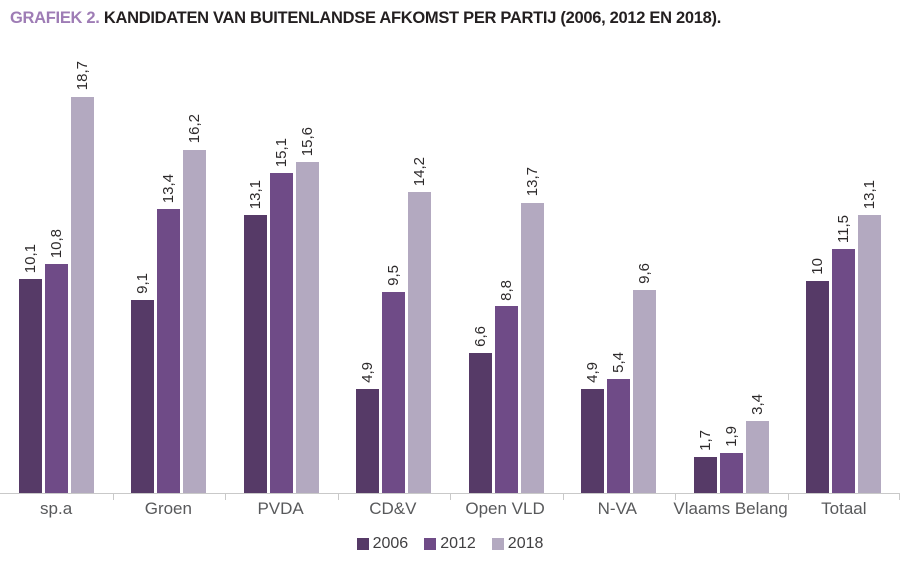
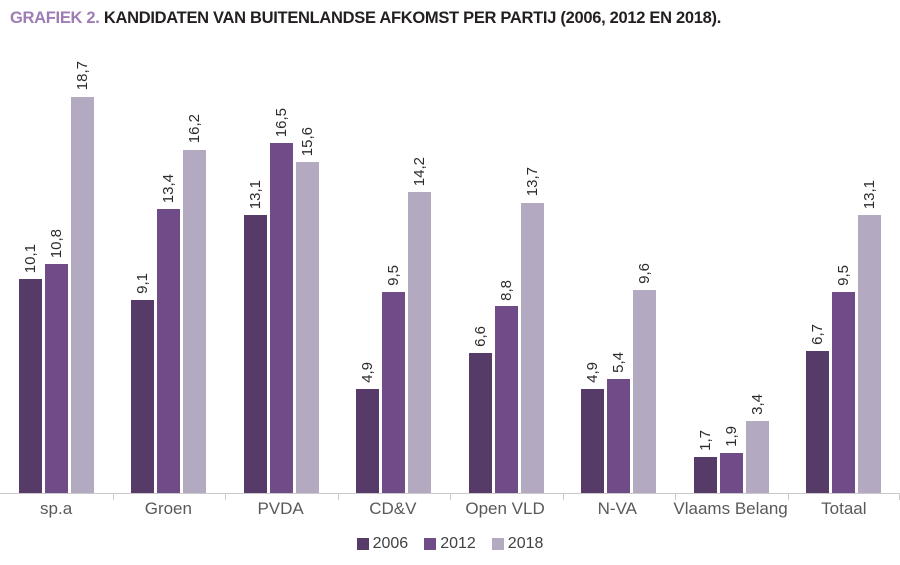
2012/PVDA: 15,1 -> 16,5
2006/Totaal: 10 -> 6,7
2012/Totaal: 11,5 -> 9,5
